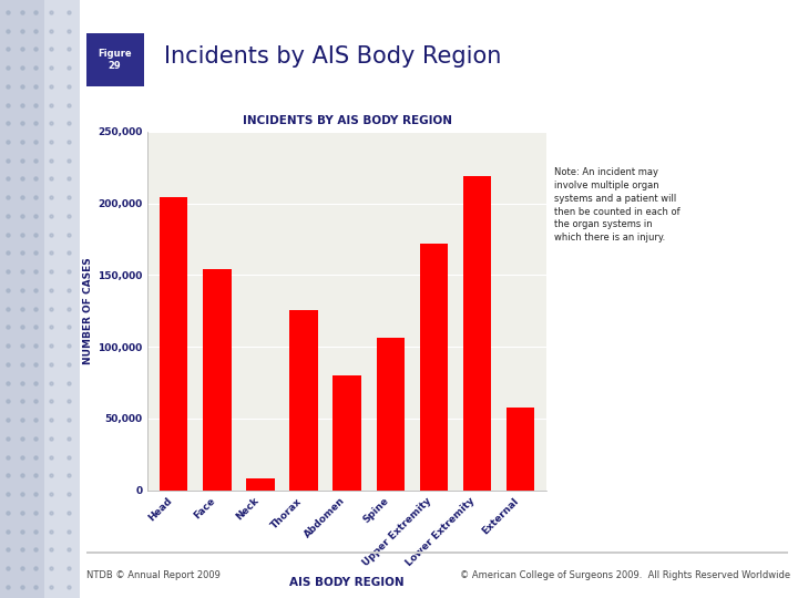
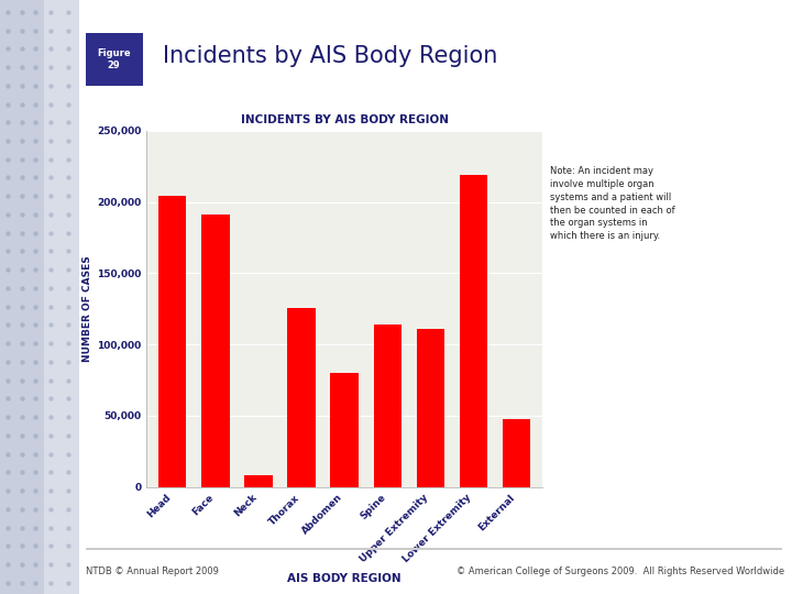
Face: 154,000 -> 191,000
Spine: 106,000 -> 114,000
Upper Extremity: 172,000 -> 111,000
External: 58,000 -> 48,000
